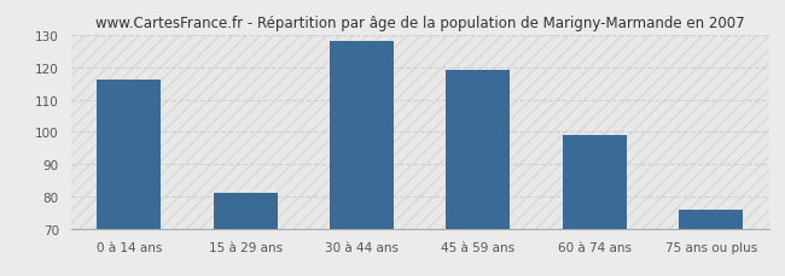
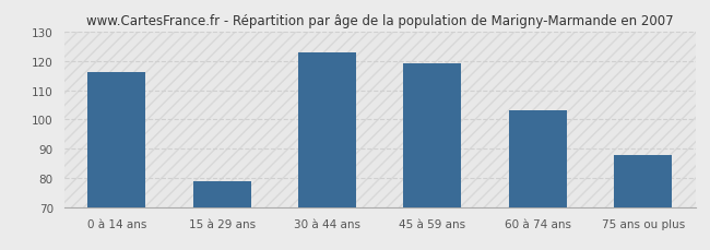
15 à 29 ans: 81 -> 79
30 à 44 ans: 128 -> 123
60 à 74 ans: 99 -> 103
75 ans ou plus: 76 -> 88
